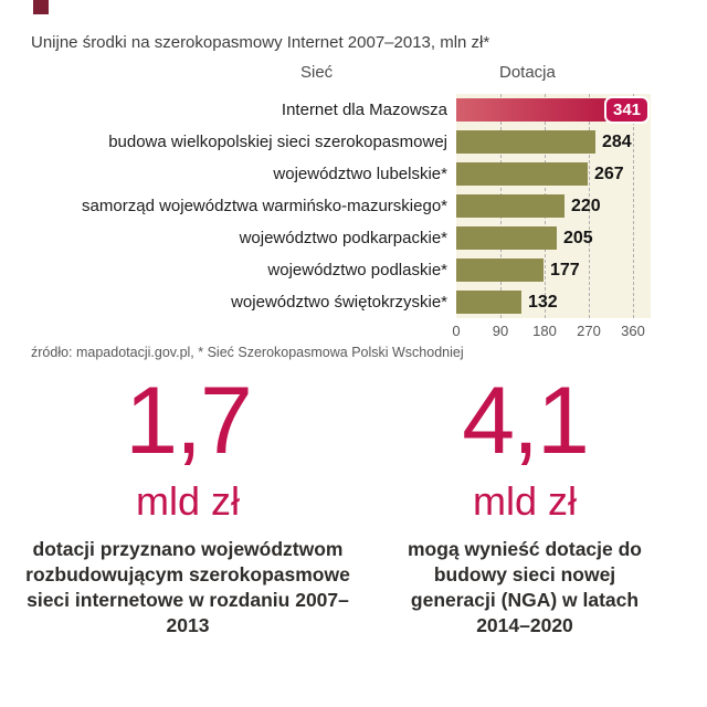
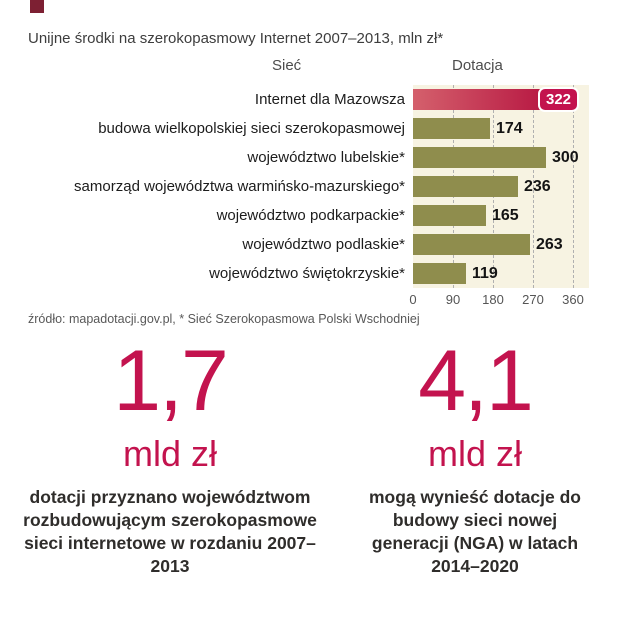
Internet dla Mazowsza: 341 -> 322
budowa wielkopolskiej sieci szerokopasmowej: 284 -> 174
województwo lubelskie*: 267 -> 300
samorząd województwa warmińsko-mazurskiego*: 220 -> 236
województwo podkarpackie*: 205 -> 165
województwo podlaskie*: 177 -> 263
województwo świętokrzyskie*: 132 -> 119
